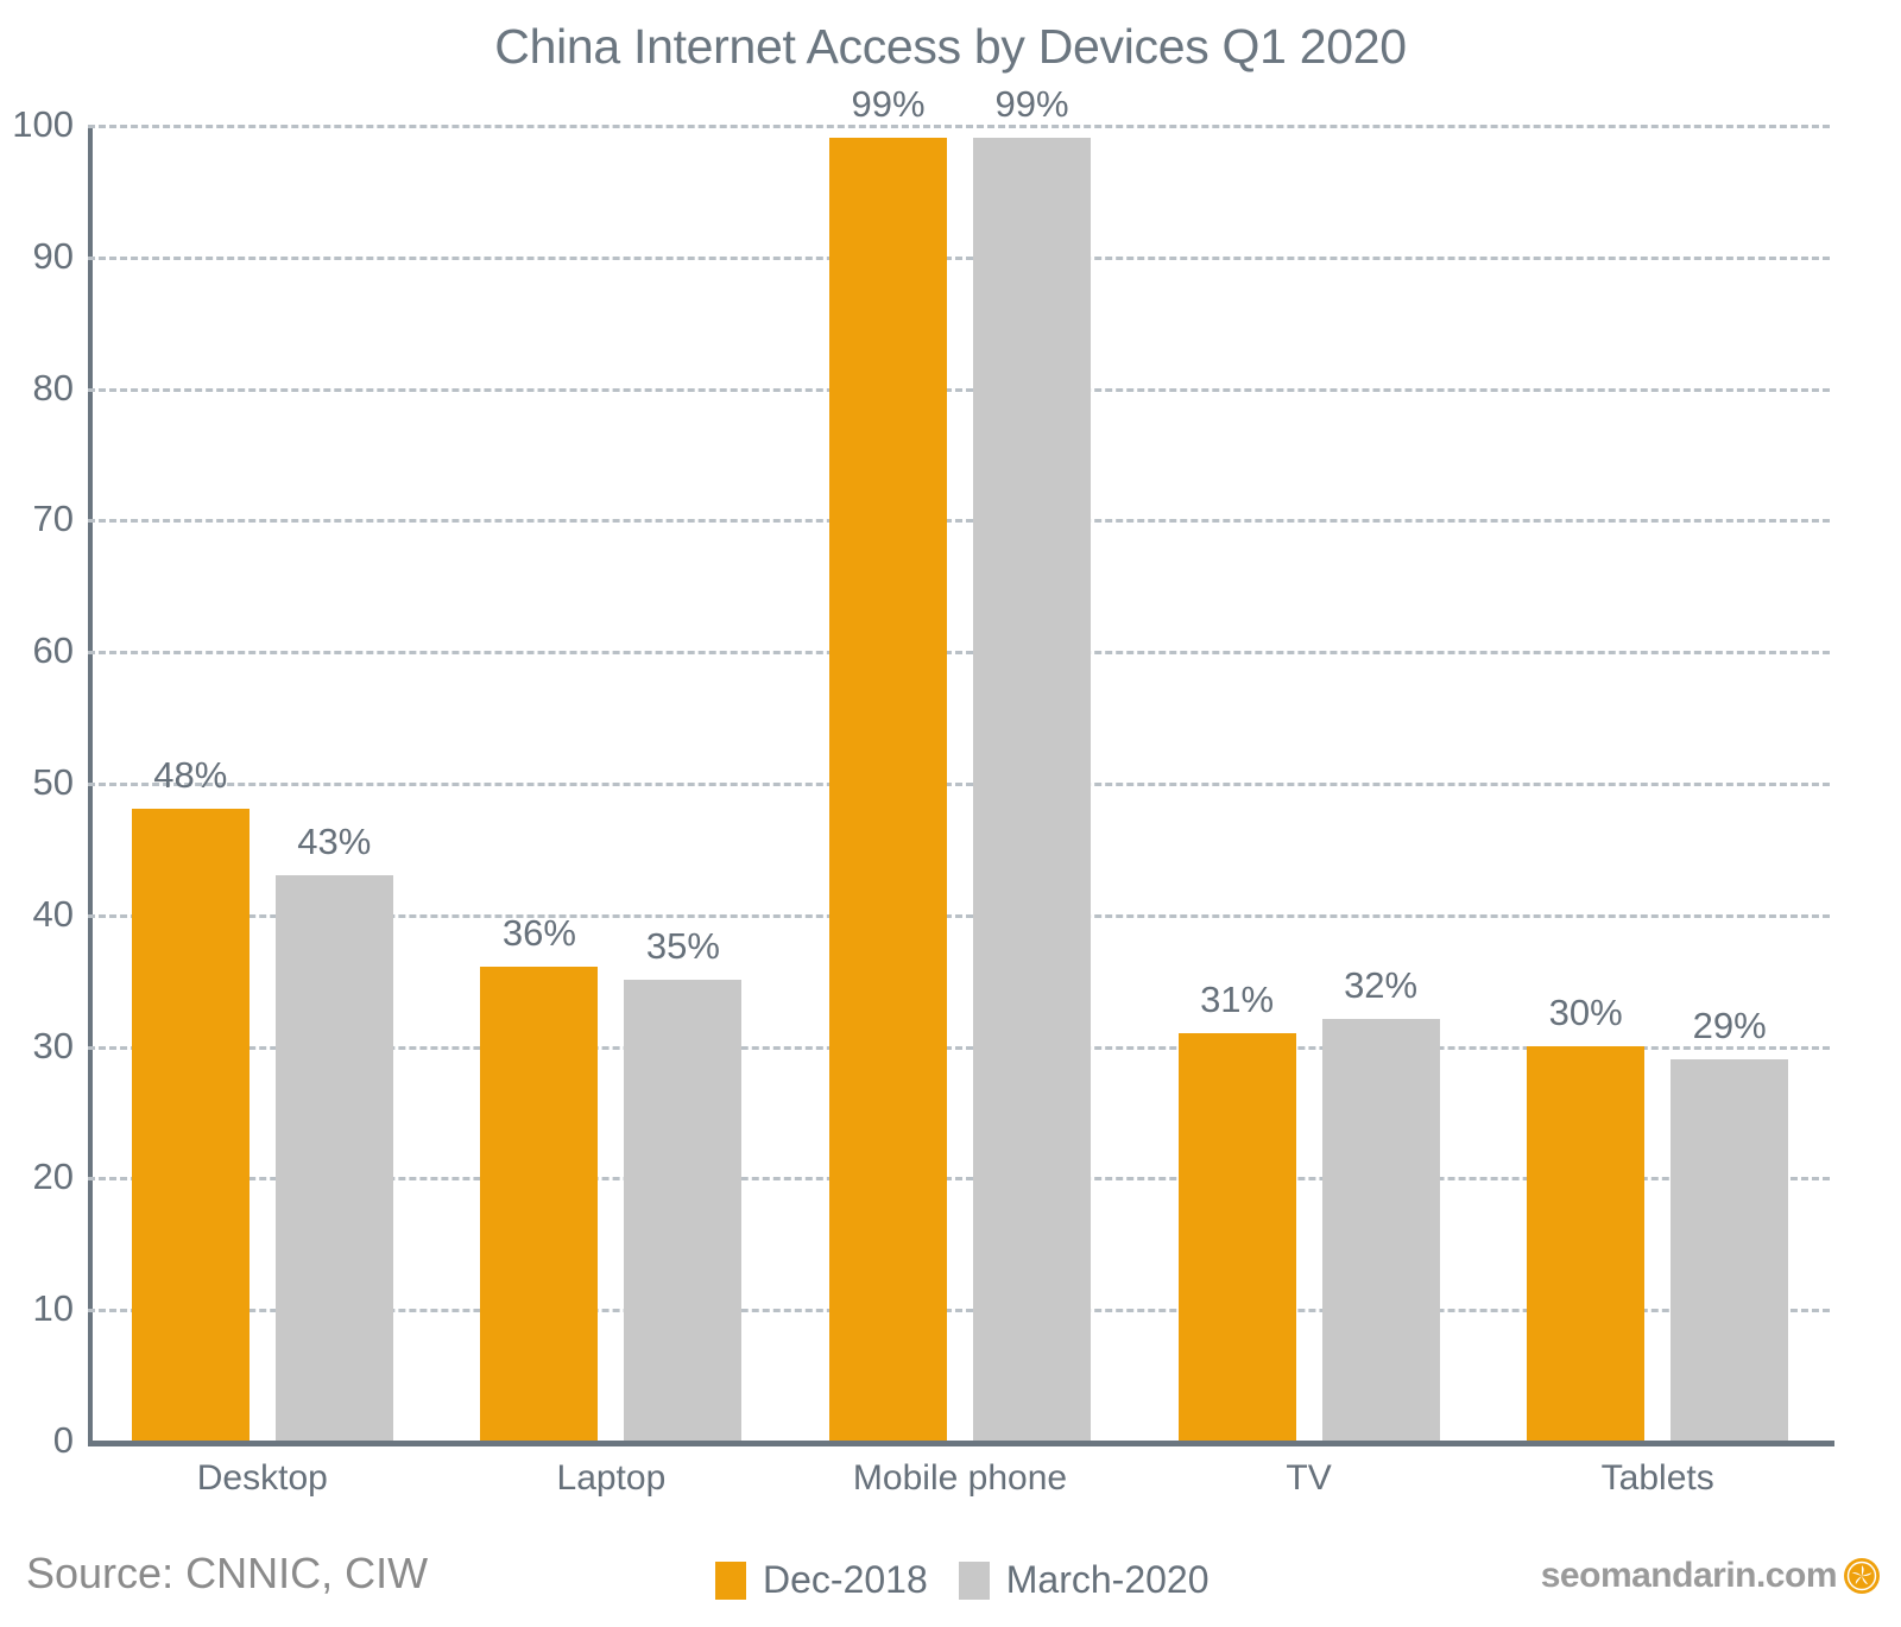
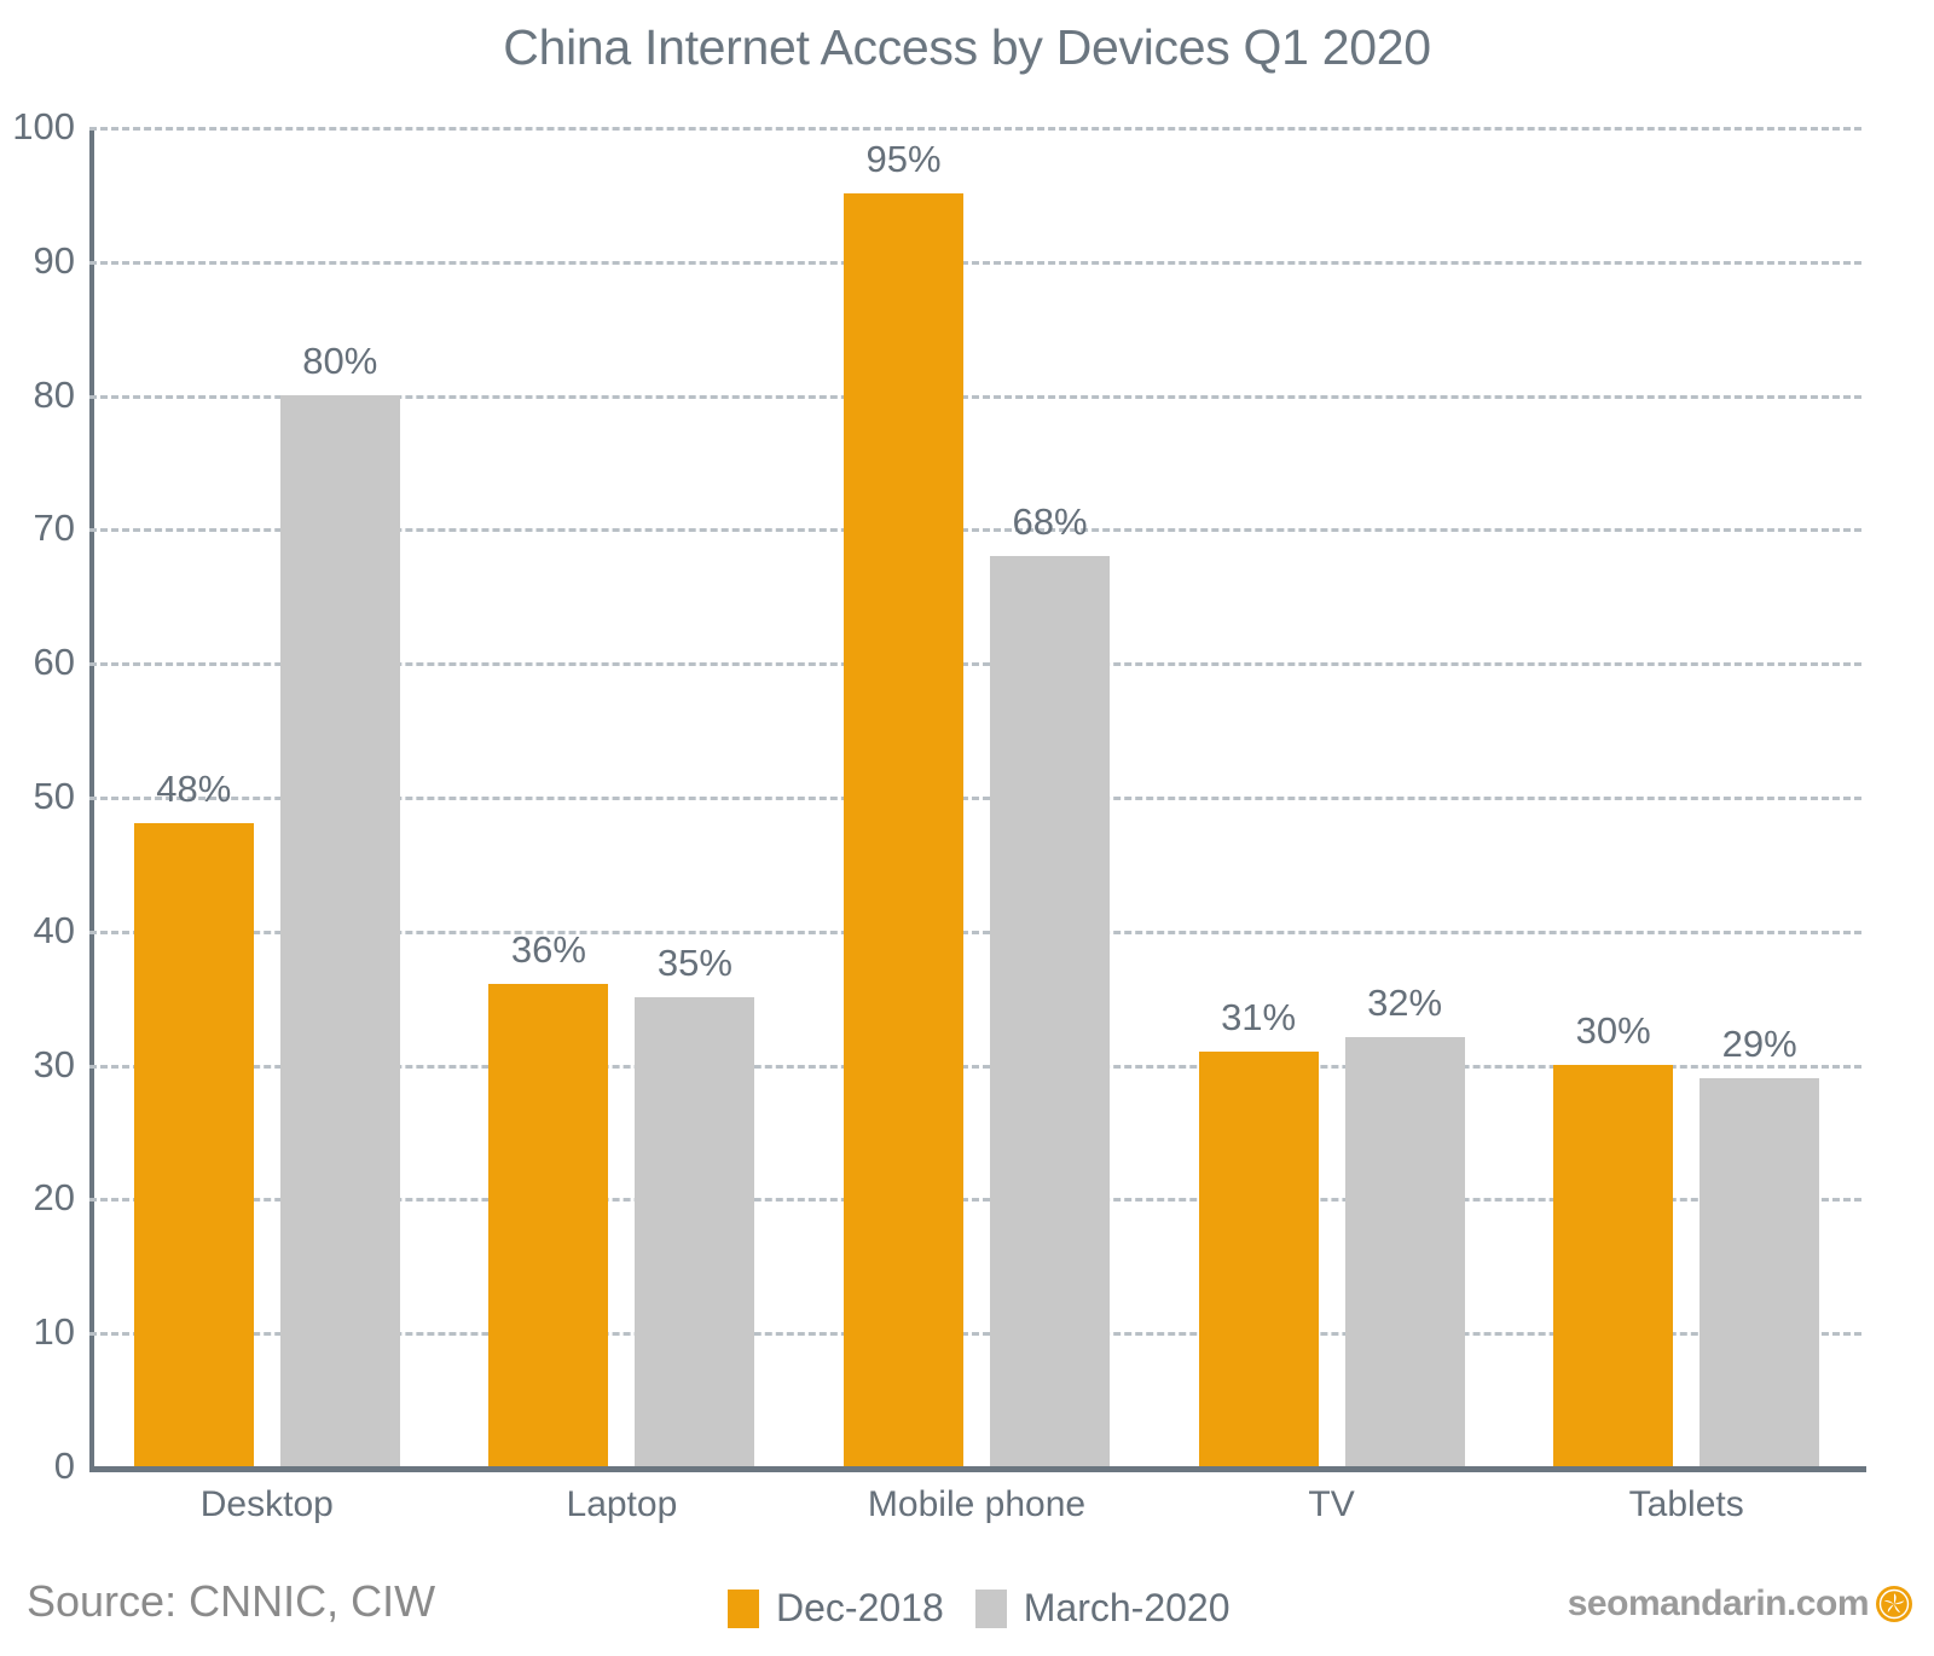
March-2020/Desktop: 43% -> 80%
Dec-2018/Mobile phone: 99% -> 95%
March-2020/Mobile phone: 99% -> 68%
